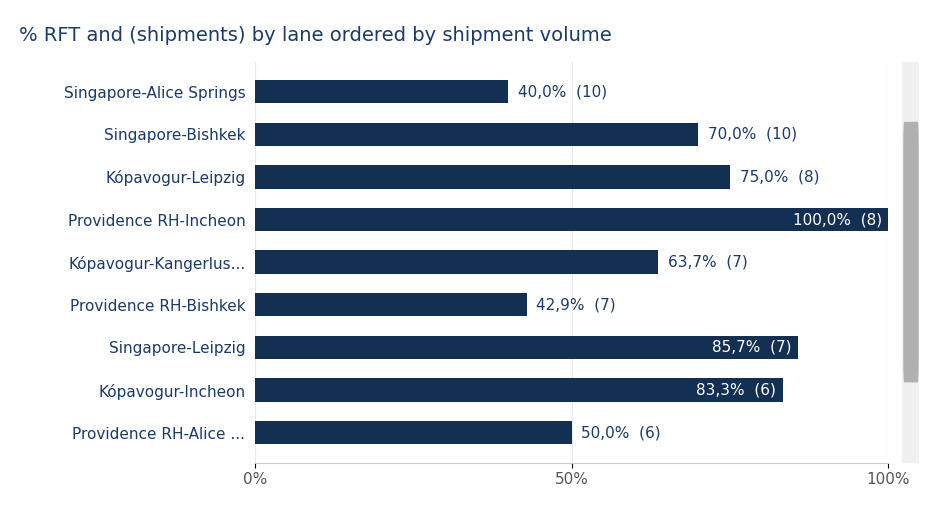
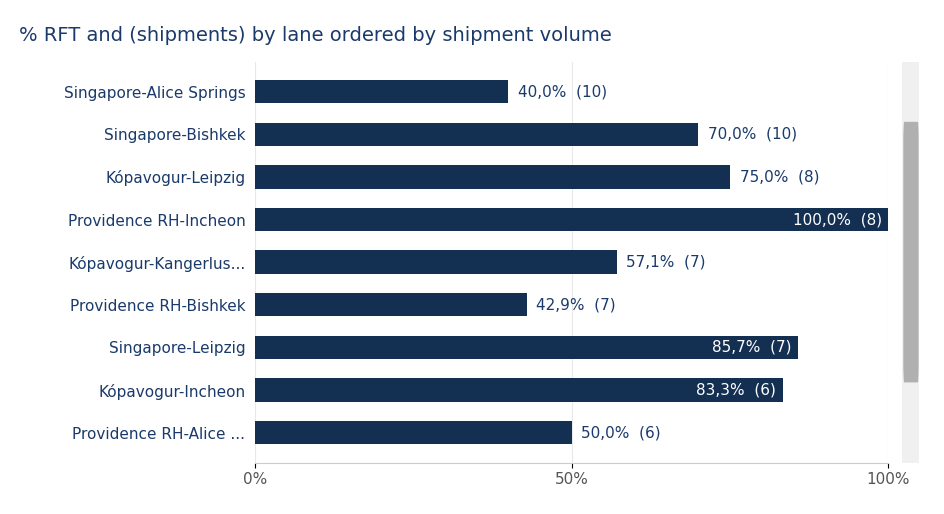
Kópavogur-Kangerlus...: 63,7% -> 57,1%
